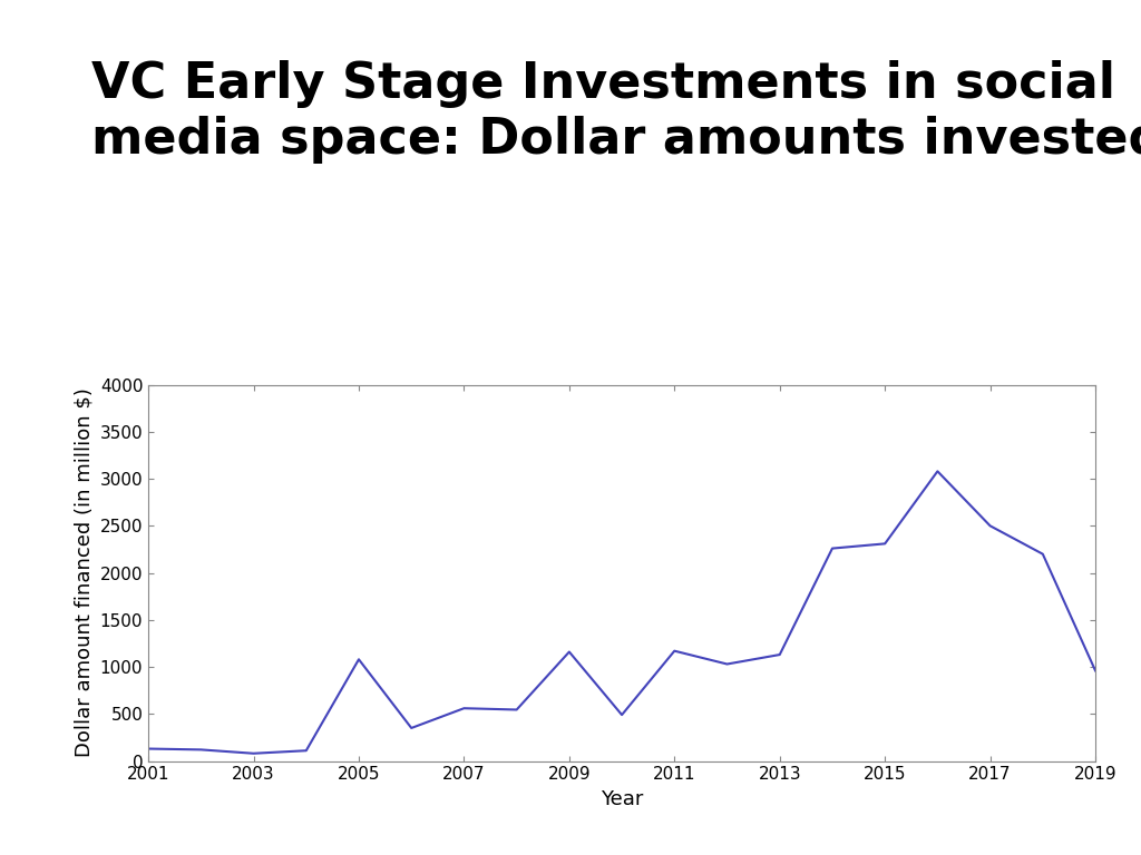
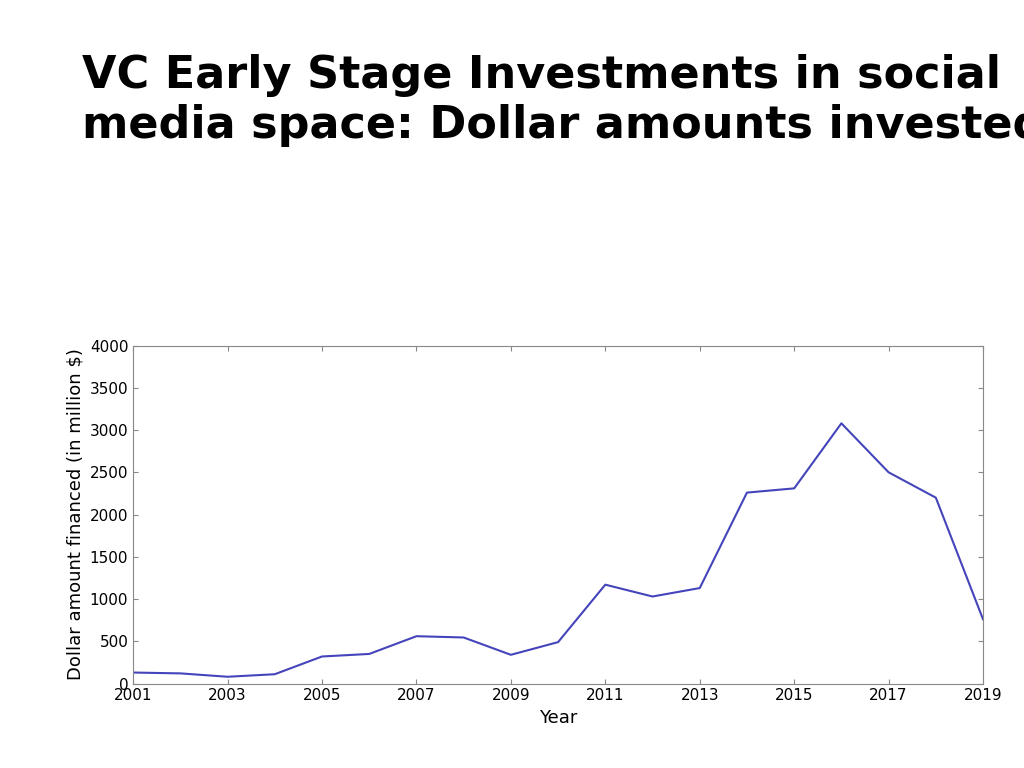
2005: 1080 -> 320
2009: 1160 -> 340
2019: 960 -> 760
